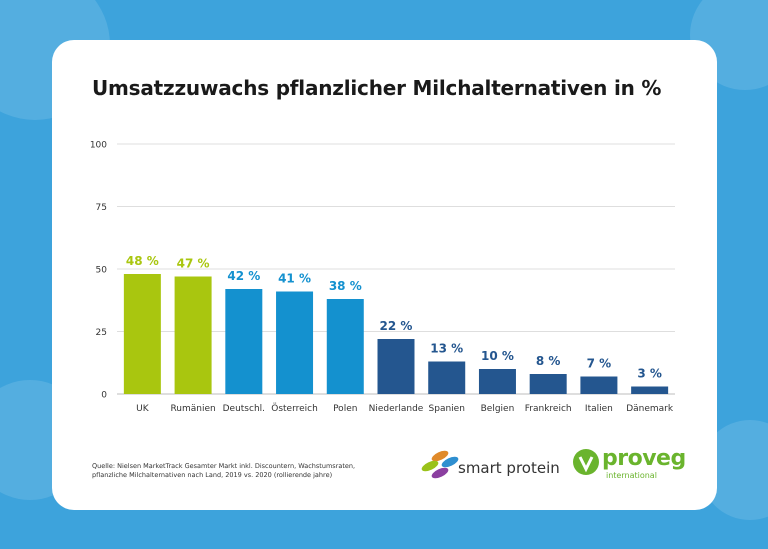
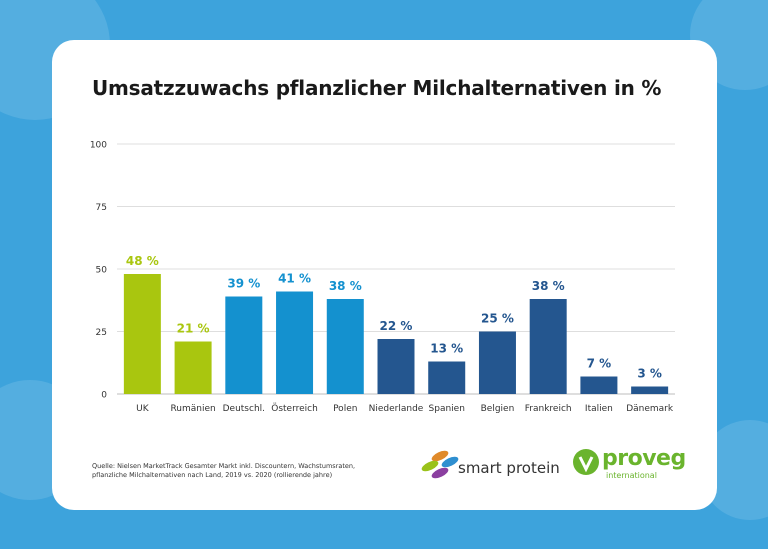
Rumänien: 47 -> 21
Deutschl.: 42 -> 39
Belgien: 10 -> 25
Frankreich: 8 -> 38
